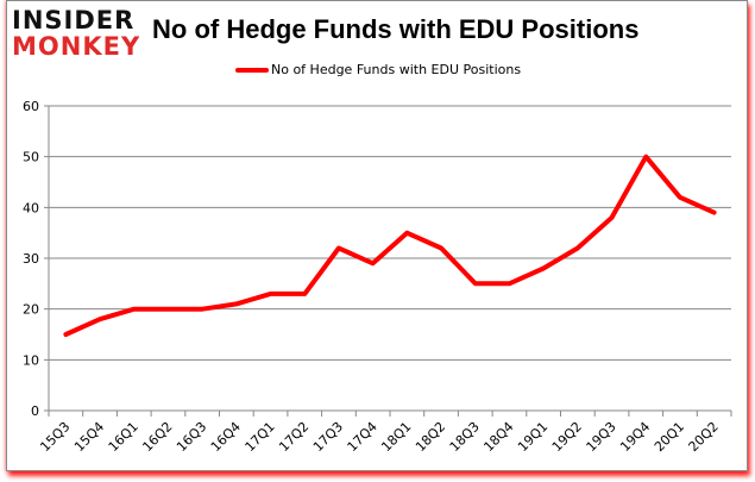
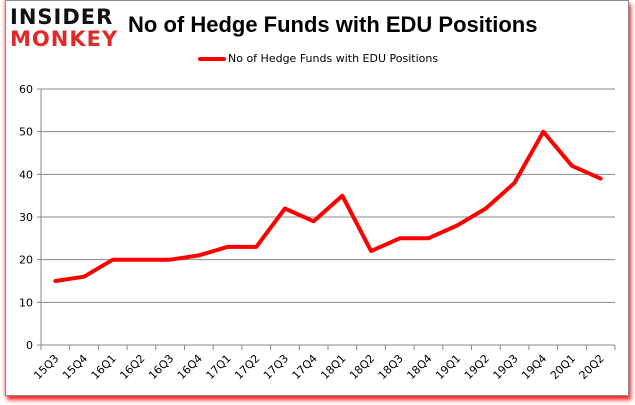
15Q4: 18 -> 16
18Q2: 32 -> 22
